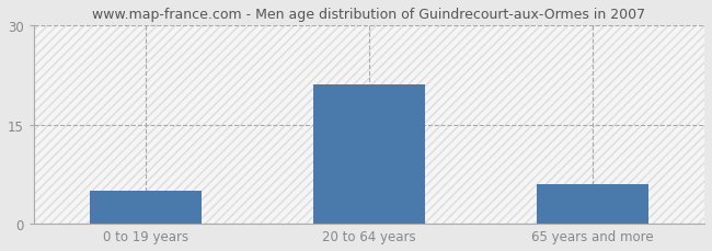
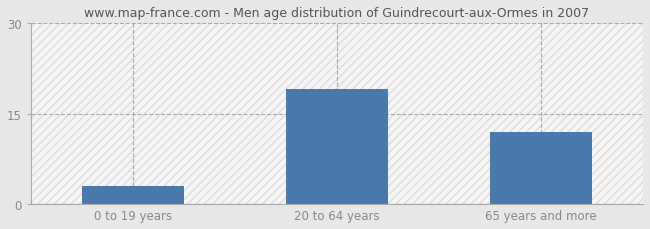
0 to 19 years: 5 -> 3
20 to 64 years: 21 -> 19
65 years and more: 6 -> 12
